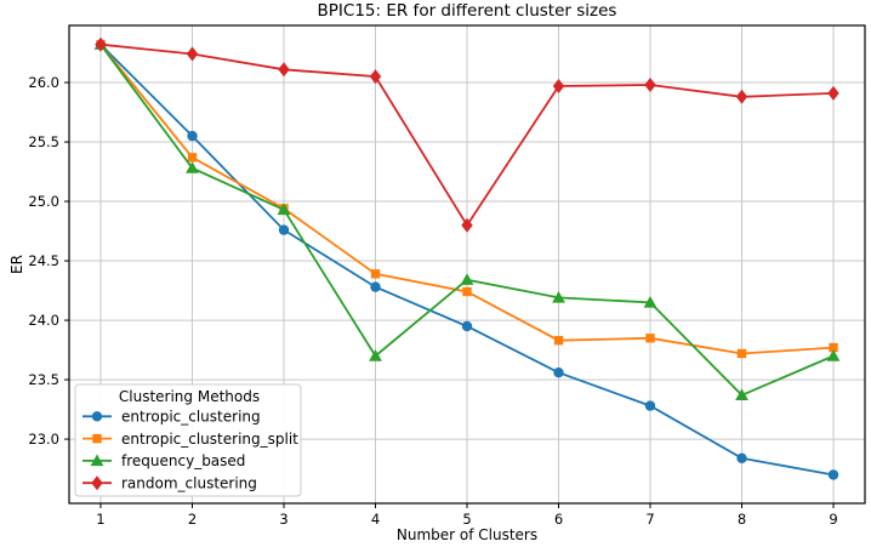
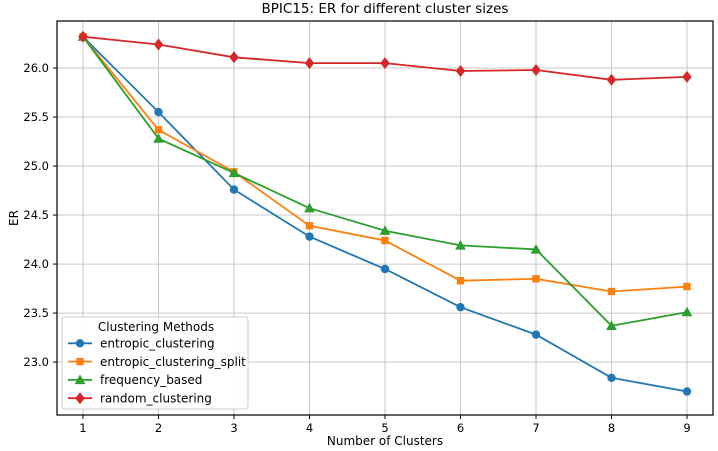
frequency_based/4: 23.7 -> 24.6
random_clustering/5: 24.8 -> 26.1
frequency_based/9: 23.7 -> 23.5
